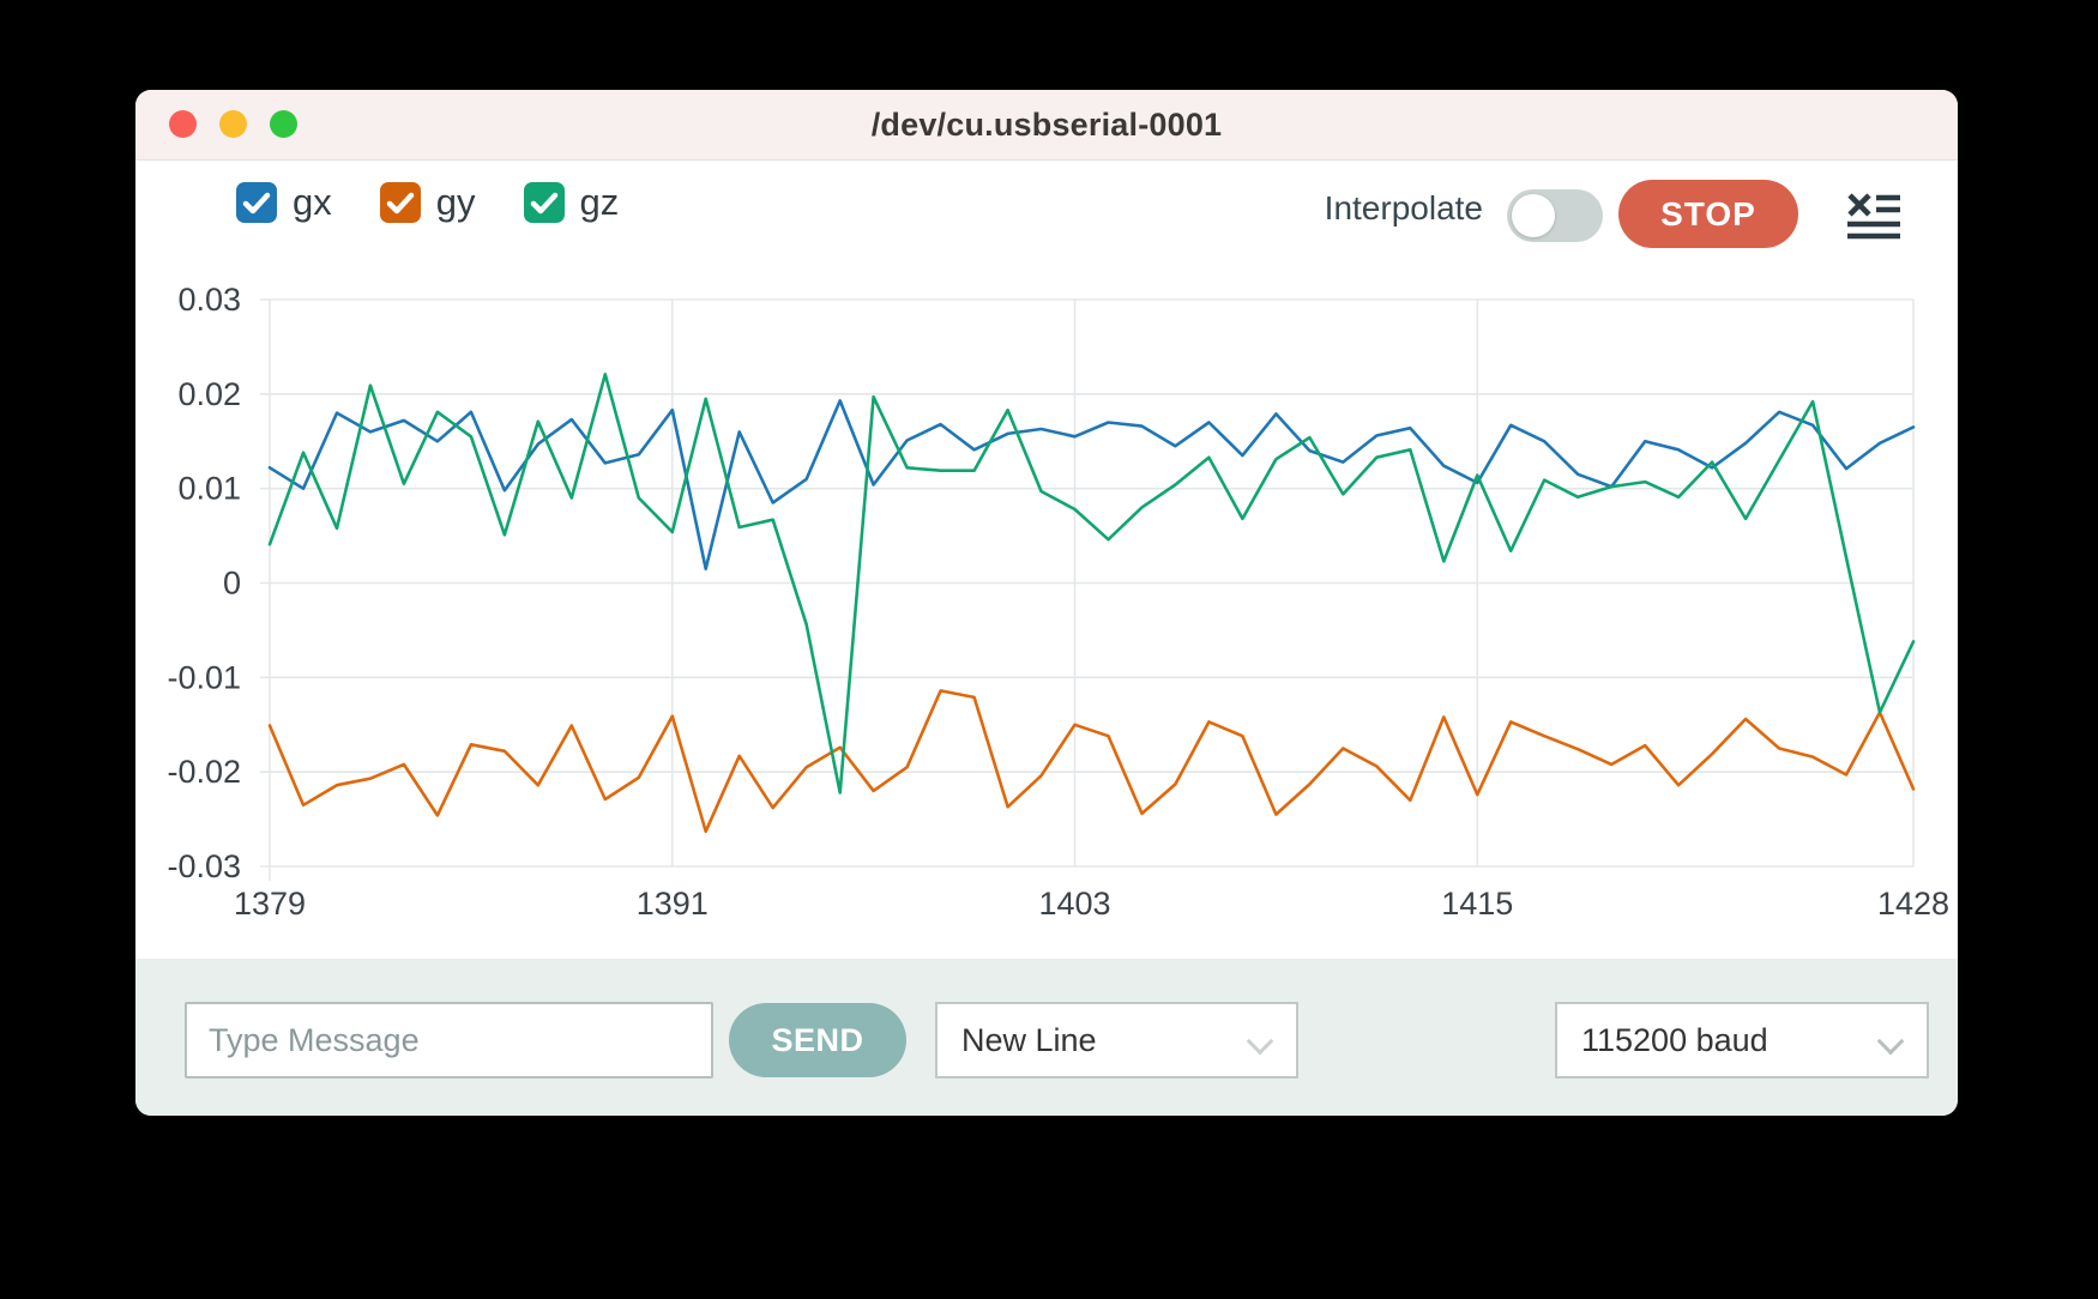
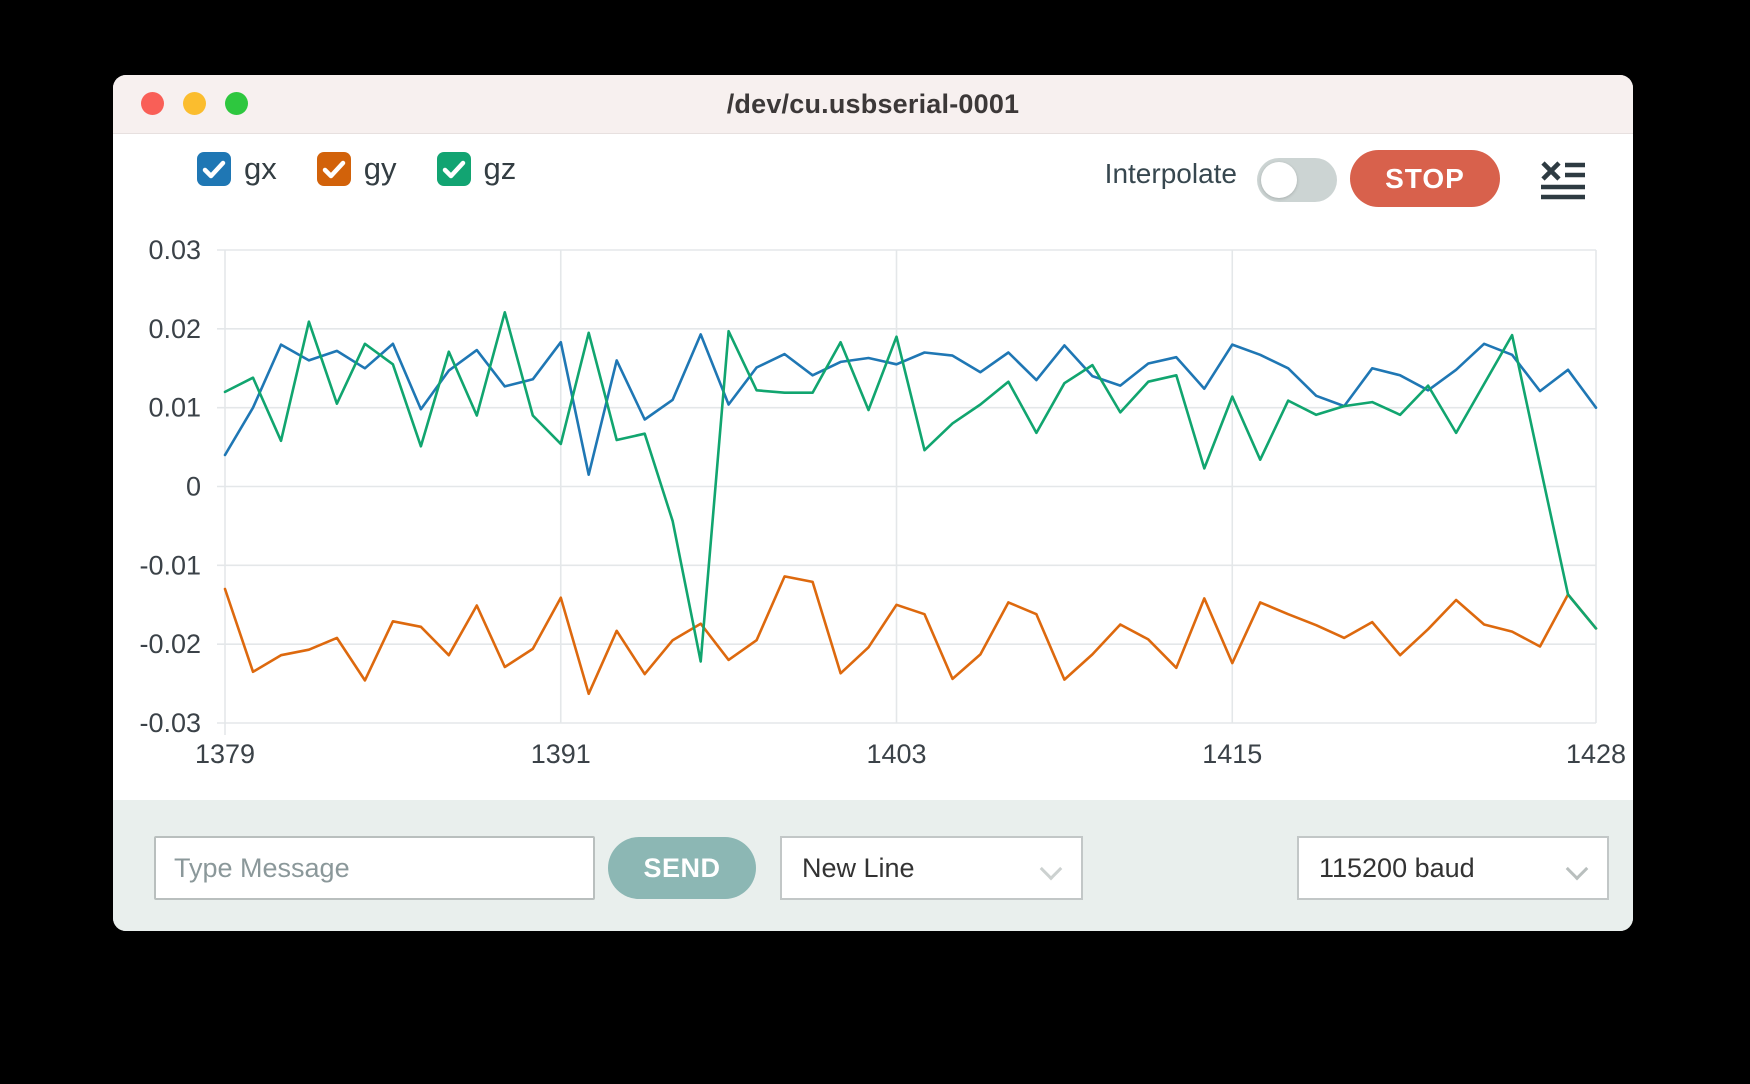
gx/1379: 0.012 -> 0.004
gy/1379: -0.015 -> -0.013
gz/1379: 0.004 -> 0.012
gz/1403: 0.008 -> 0.019
gx/1415: 0.011 -> 0.018
gx/1428: 0.017 -> 0.010
gy/1428: -0.022 -> -0.018
gz/1428: -0.006 -> -0.018
